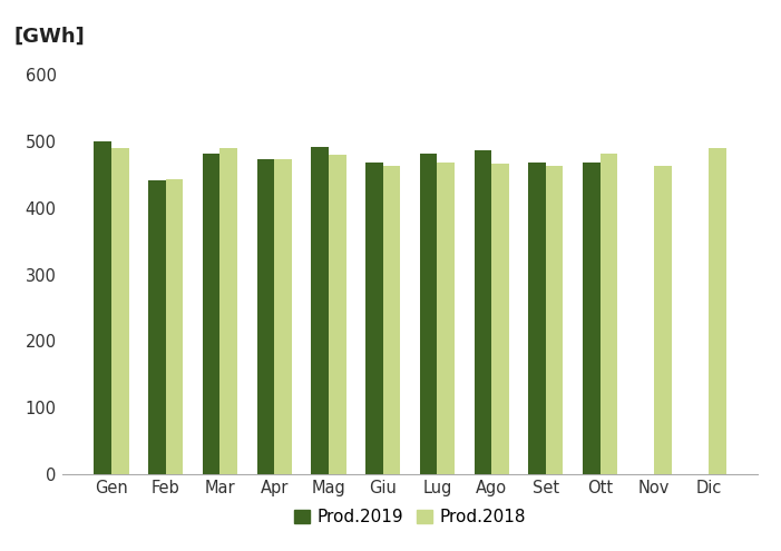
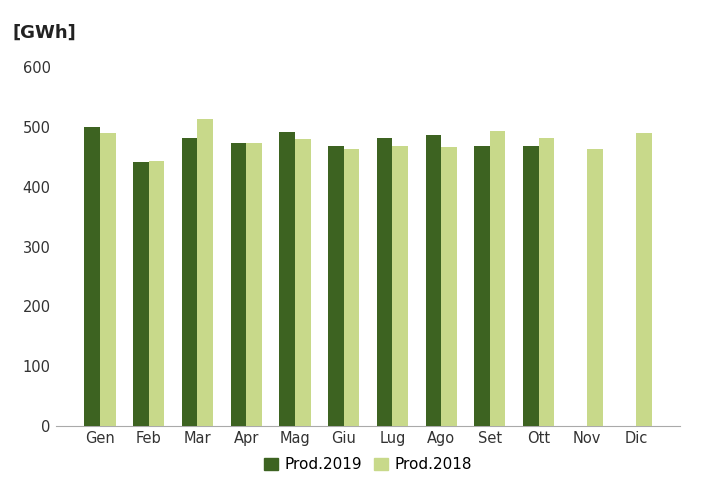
Prod.2018/Mar: 491 -> 514
Prod.2018/Set: 463 -> 494
